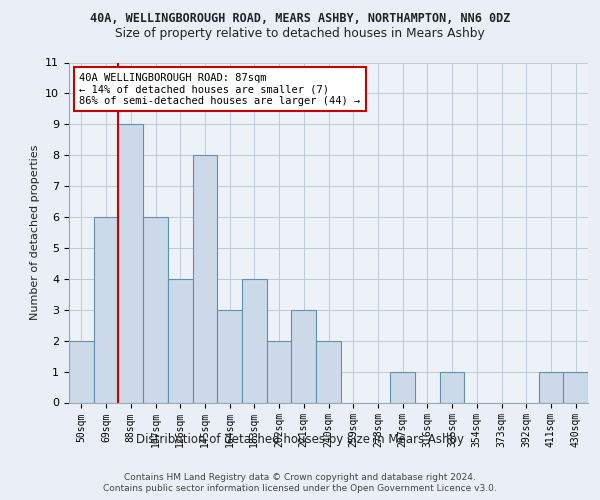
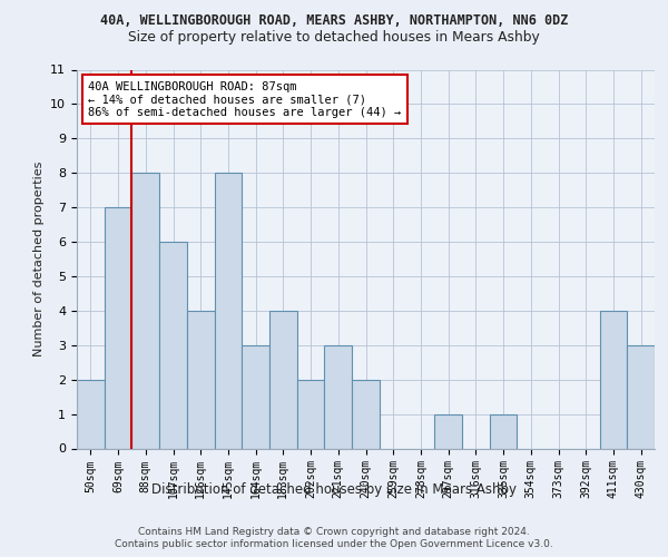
69sqm: 6 -> 7
88sqm: 9 -> 8
411sqm: 1 -> 4
430sqm: 1 -> 3
